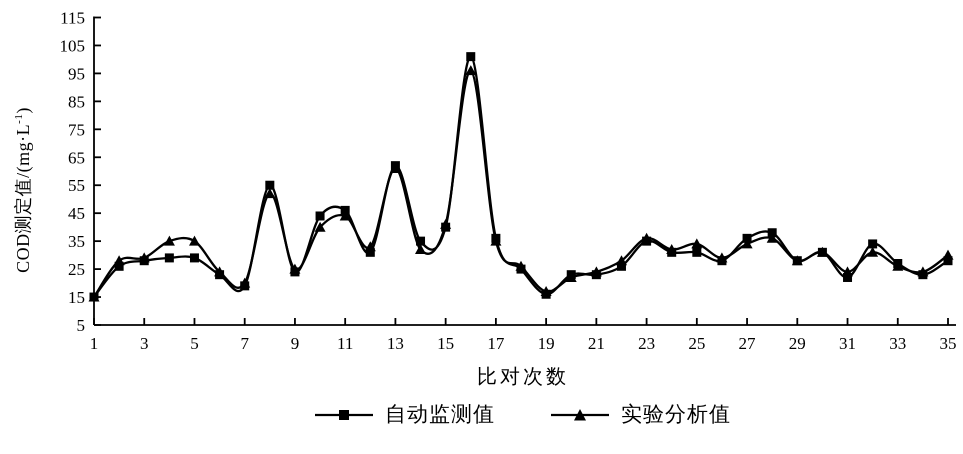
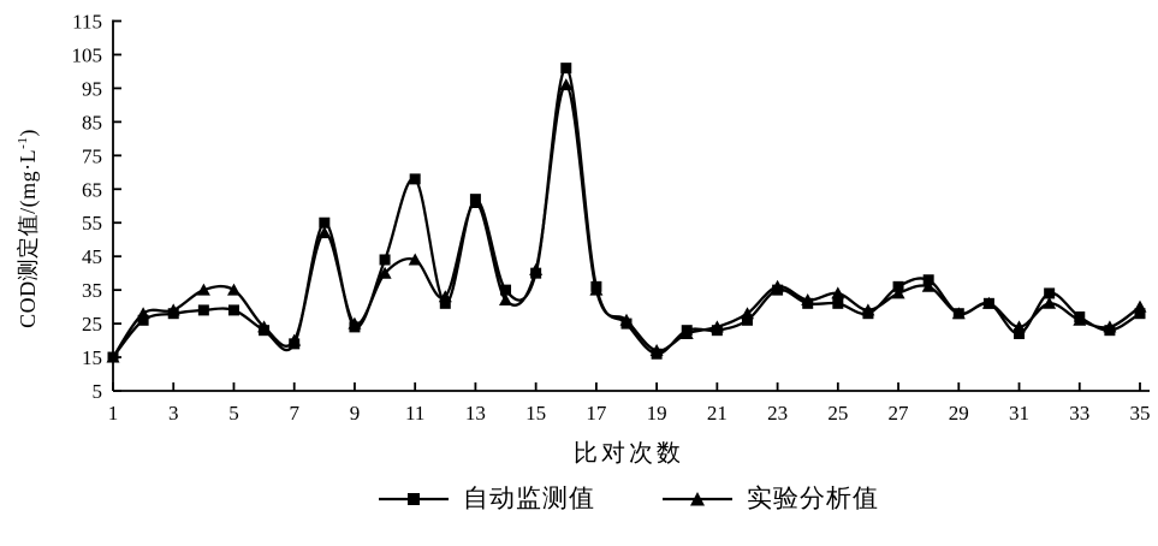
自动监测值/11: 46 -> 68
